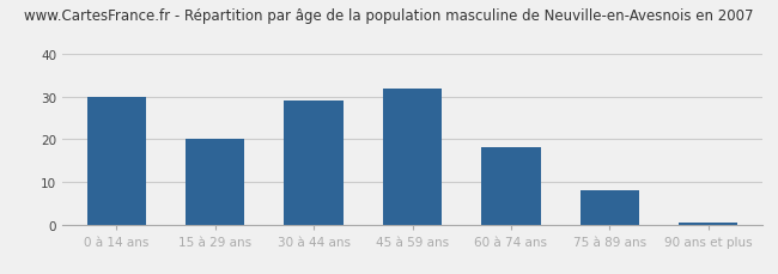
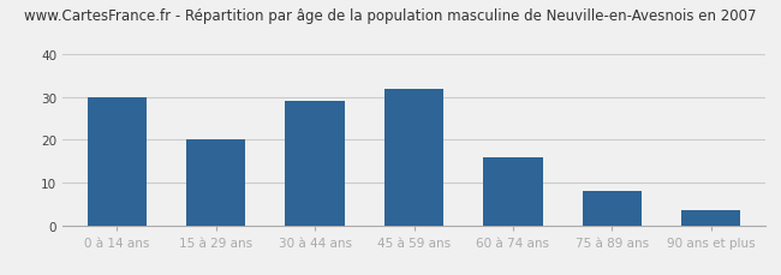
60 à 74 ans: 18.0 -> 16.0
90 ans et plus: 0.5 -> 3.5
